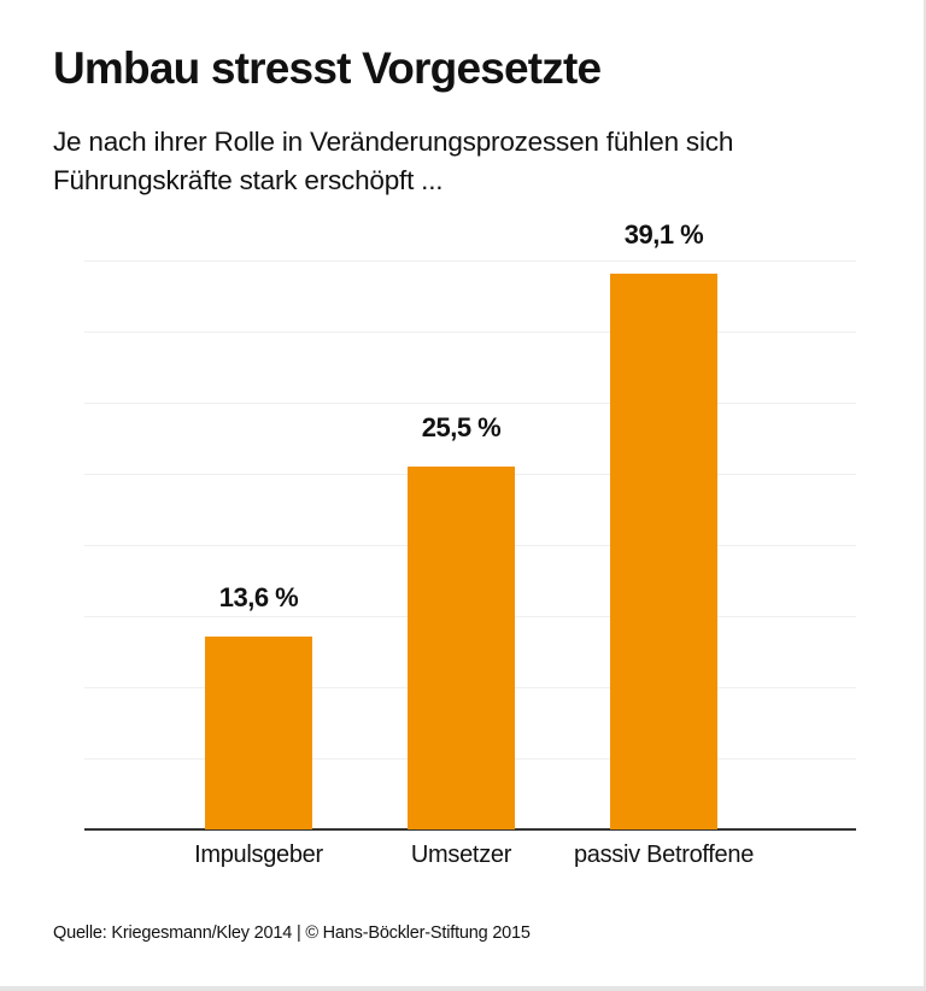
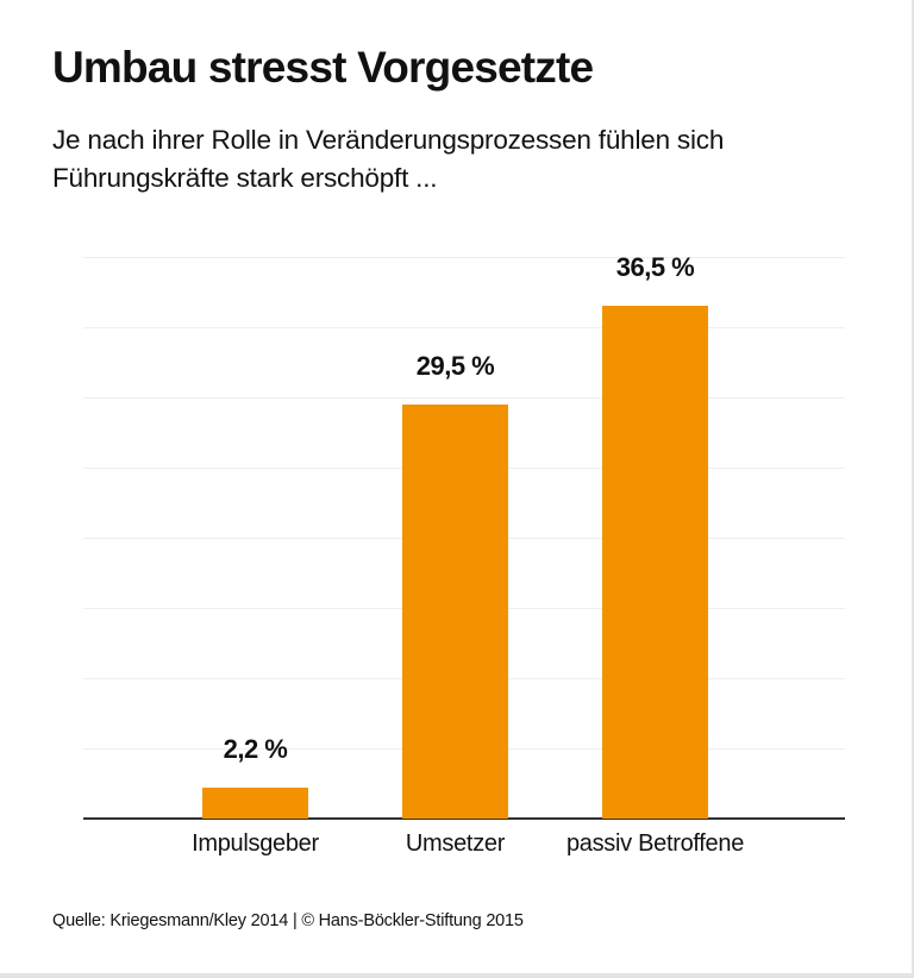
Impulsgeber: 13,6 -> 2,2
Umsetzer: 25,5 -> 29,5
passiv Betroffene: 39,1 -> 36,5
